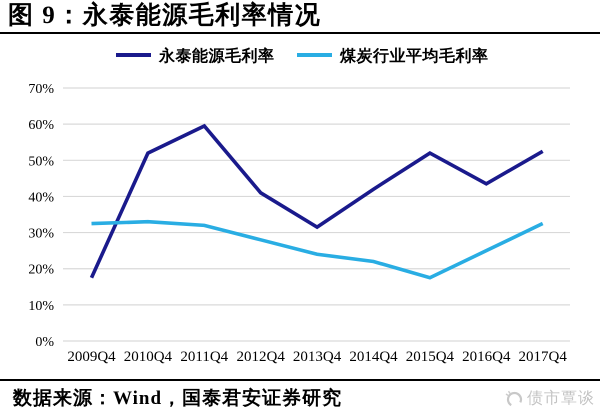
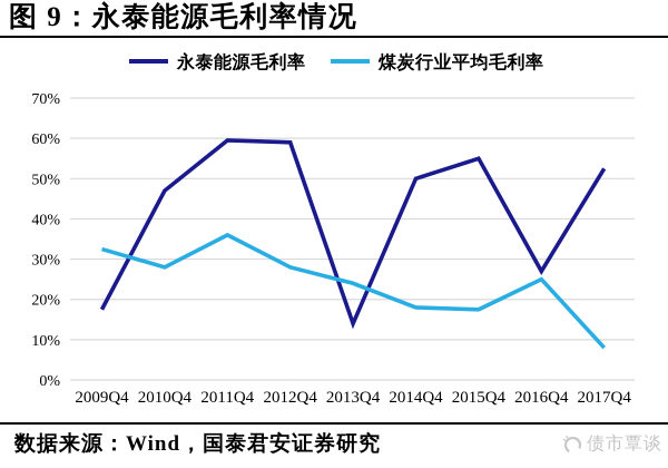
永泰能源毛利率/2010Q4: 52% -> 47%
煤炭行业平均毛利率/2010Q4: 33% -> 28%
煤炭行业平均毛利率/2011Q4: 32% -> 36%
永泰能源毛利率/2012Q4: 41% -> 59%
永泰能源毛利率/2013Q4: 32% -> 14%
永泰能源毛利率/2014Q4: 42% -> 50%
煤炭行业平均毛利率/2014Q4: 22% -> 18%
永泰能源毛利率/2015Q4: 52% -> 55%
永泰能源毛利率/2016Q4: 44% -> 27%
煤炭行业平均毛利率/2017Q4: 32% -> 8%
